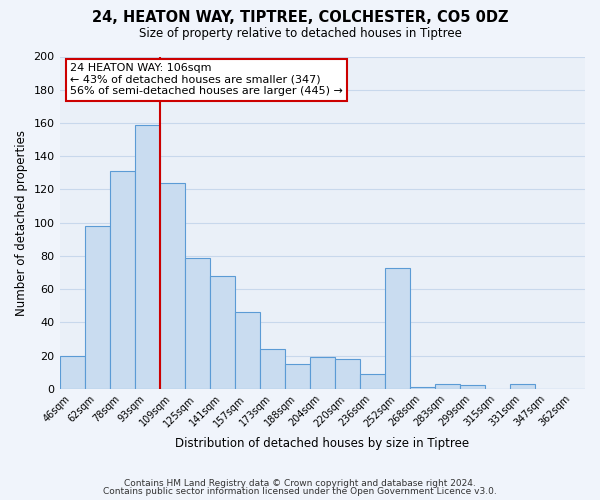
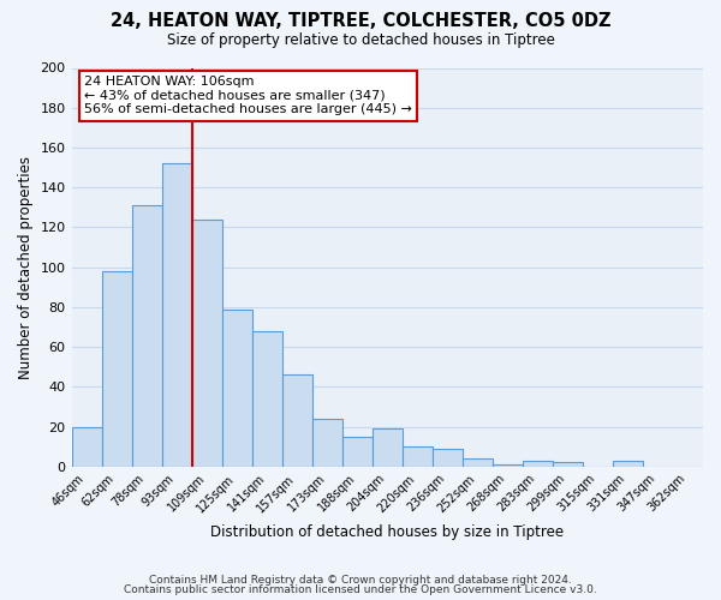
93sqm: 159 -> 152
220sqm: 18 -> 10
252sqm: 73 -> 4
